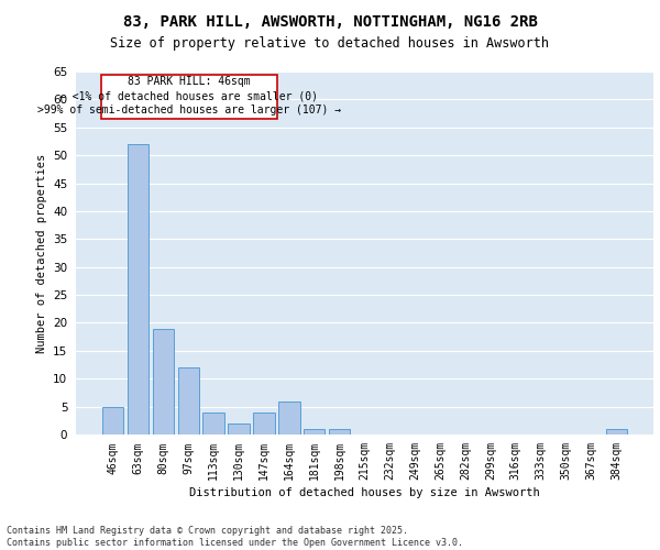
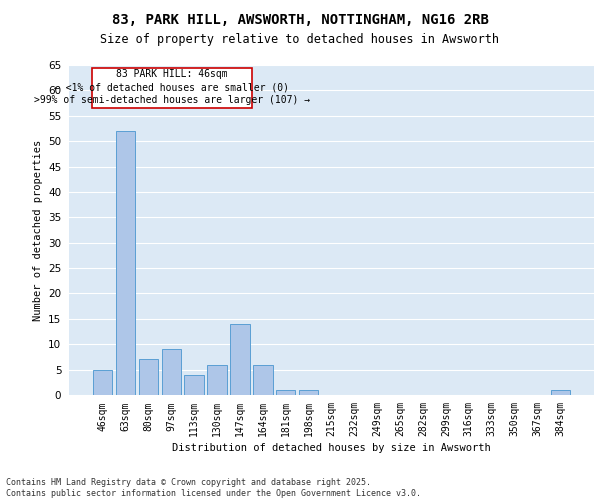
80sqm: 19 -> 7
97sqm: 12 -> 9
130sqm: 2 -> 6
147sqm: 4 -> 14
